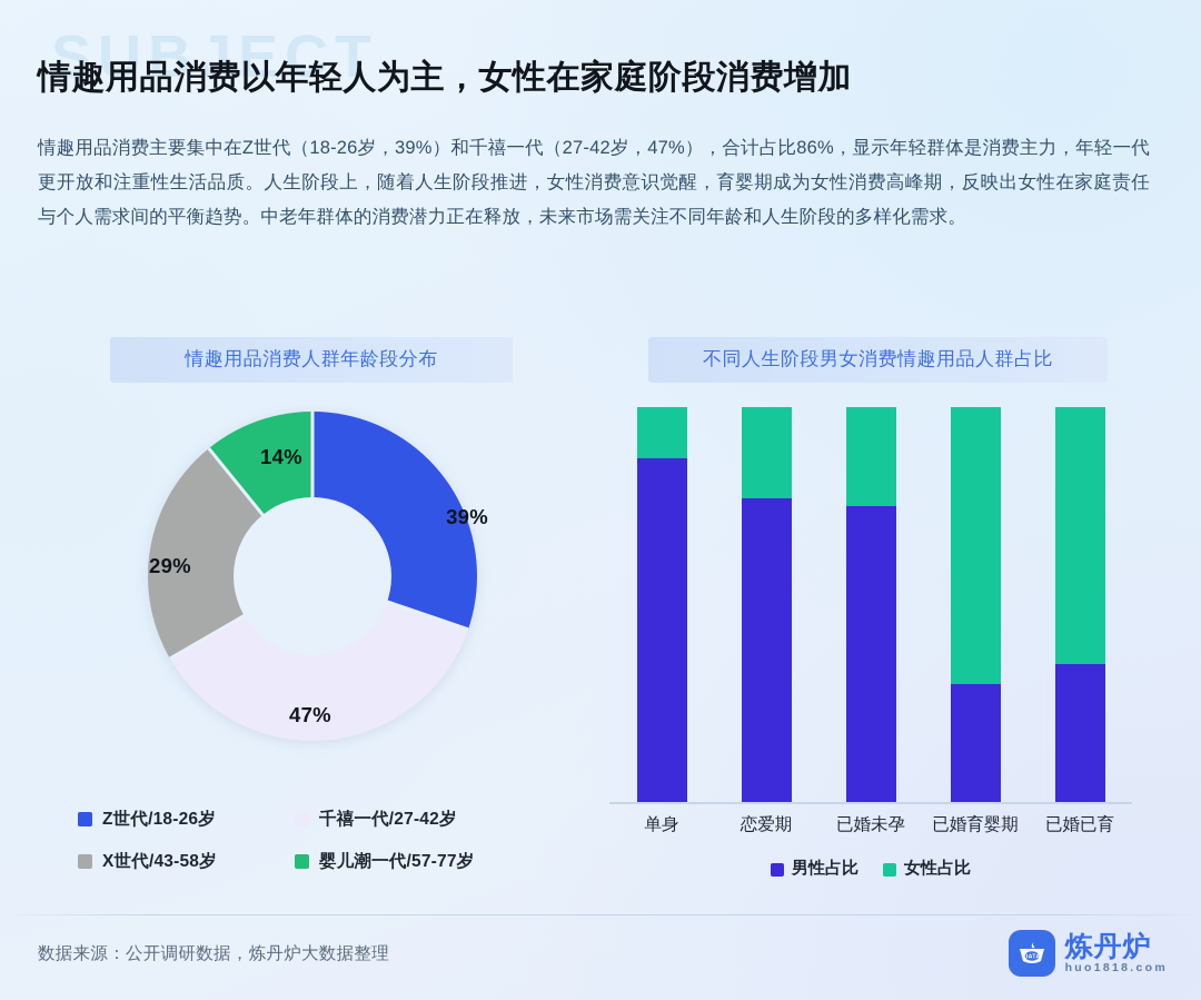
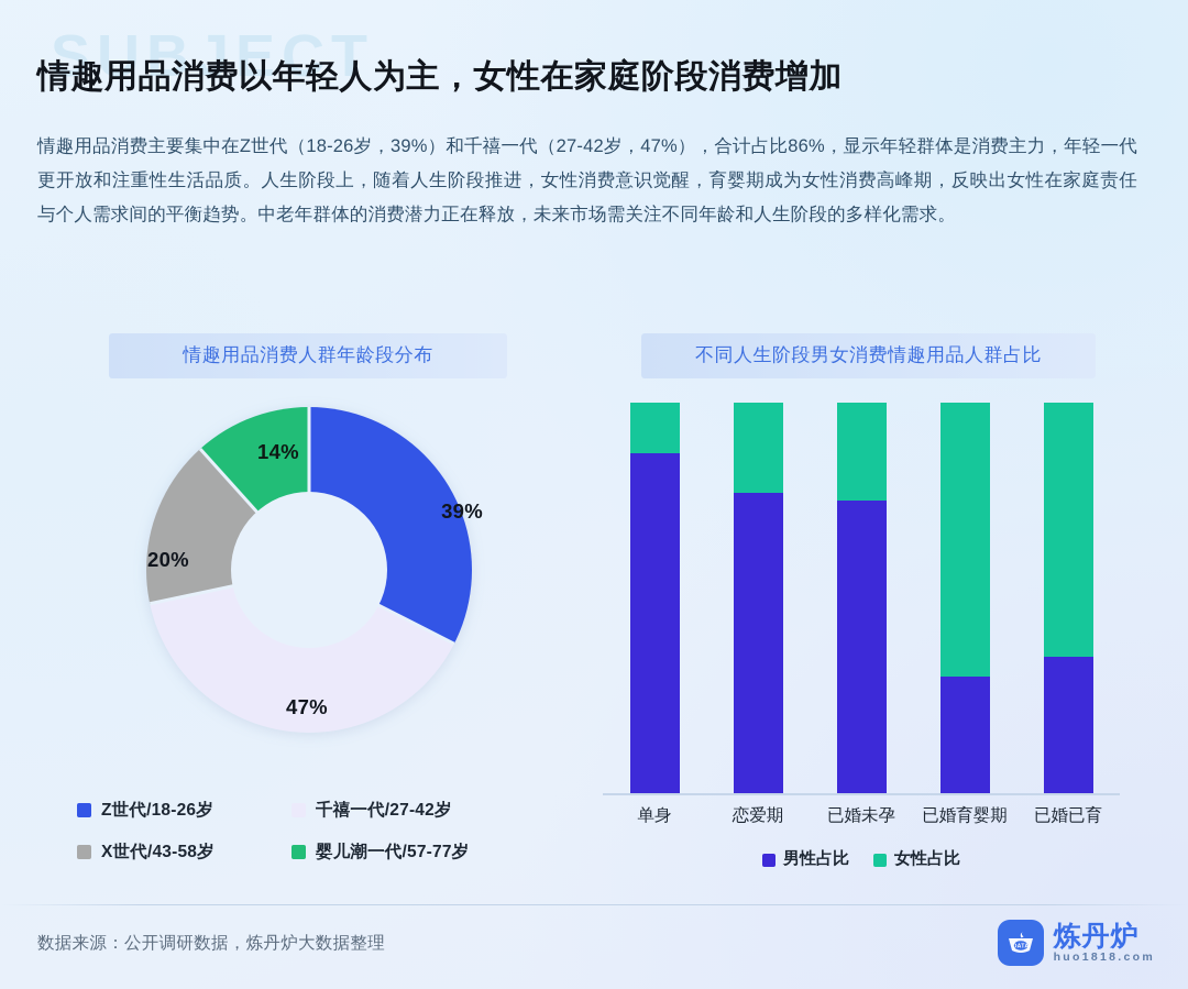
情趣用品消费人群年龄段分布/X世代/43-58岁: 29% -> 20%
